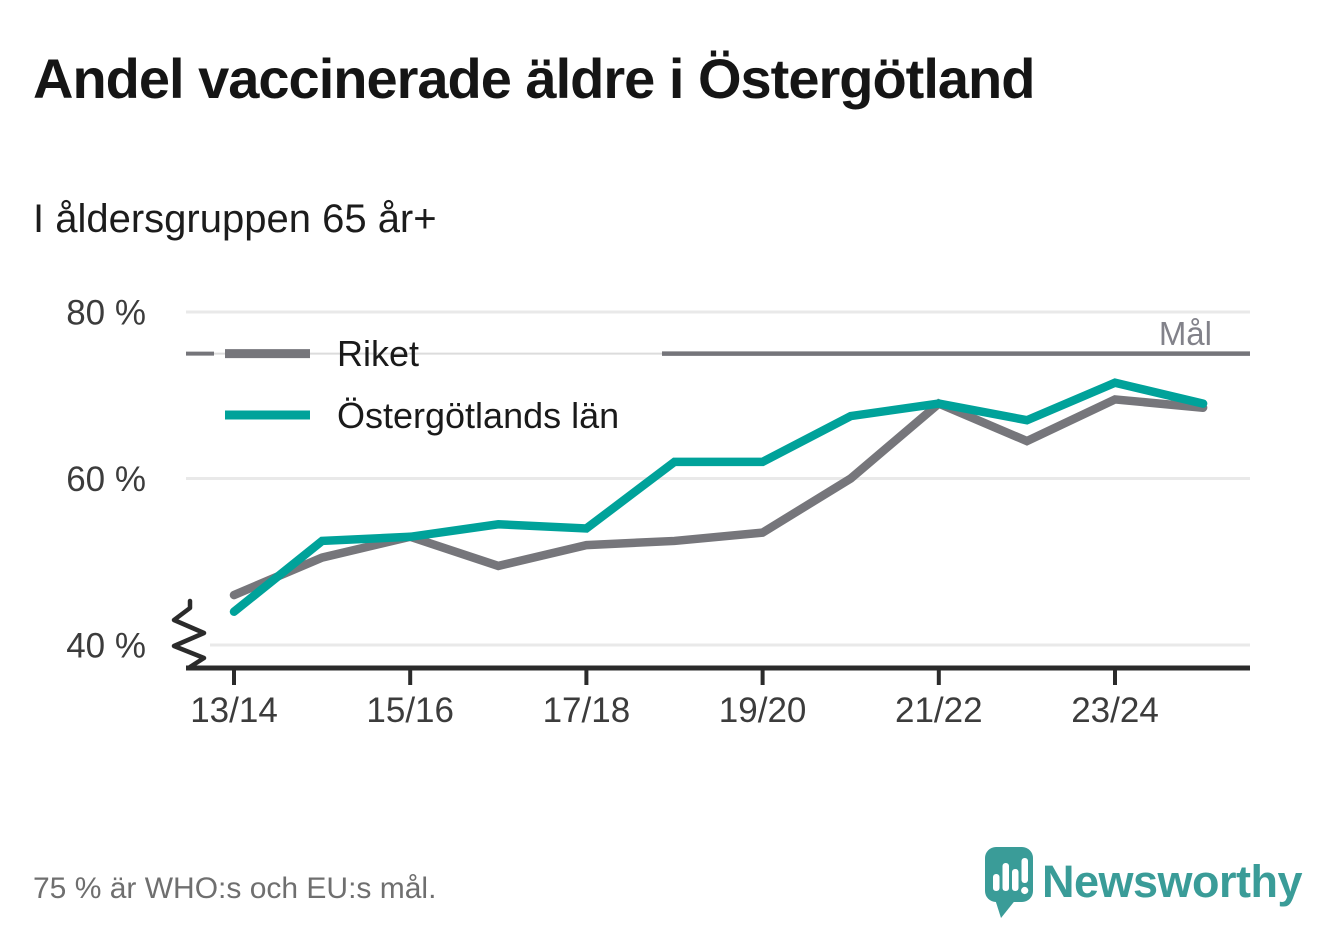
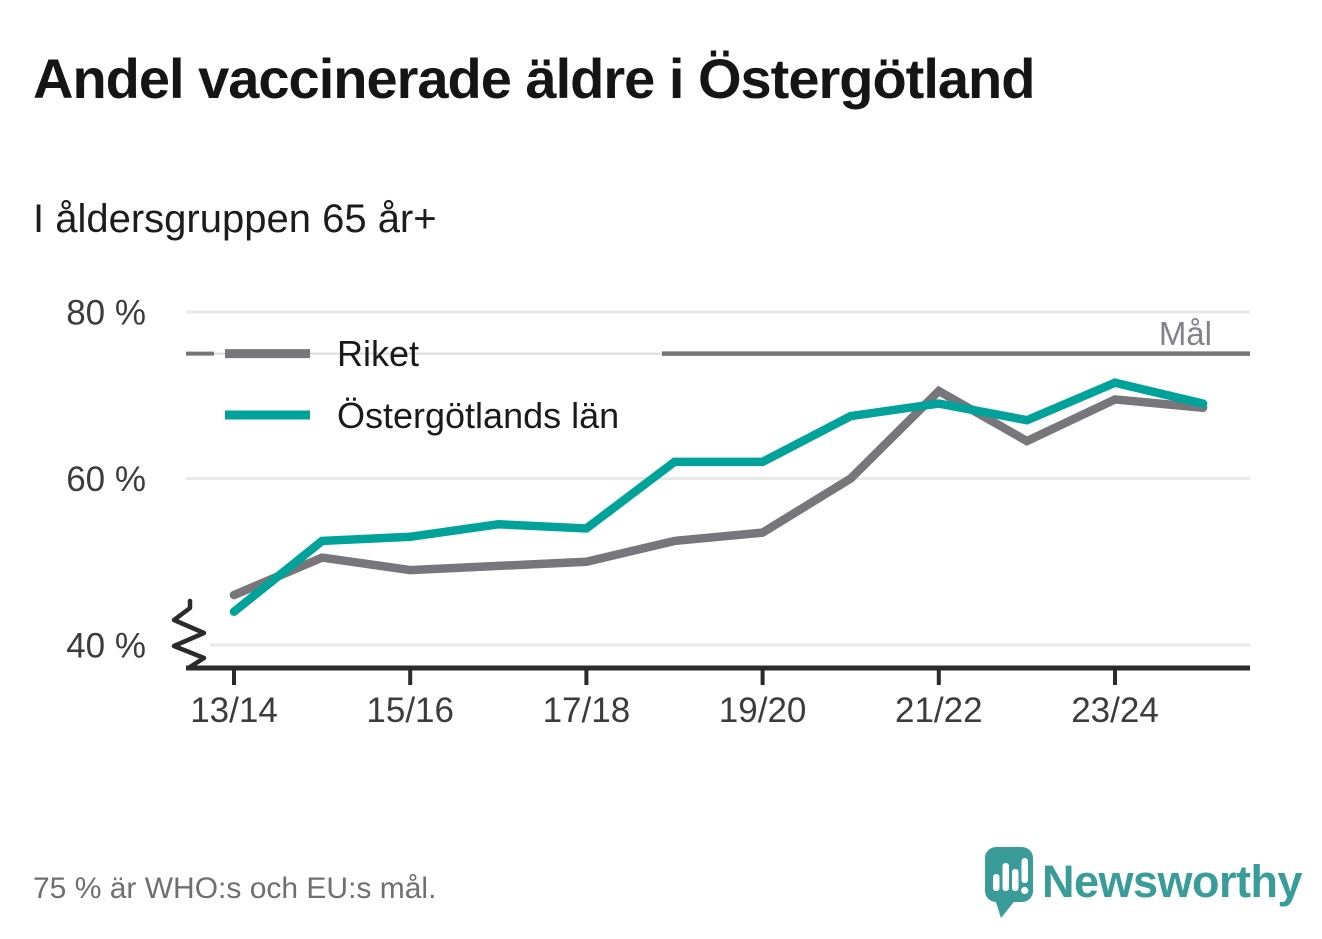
Riket/15/16: 53% -> 49%
Riket/17/18: 52% -> 50%
Riket/21/22: 69% -> 70%
